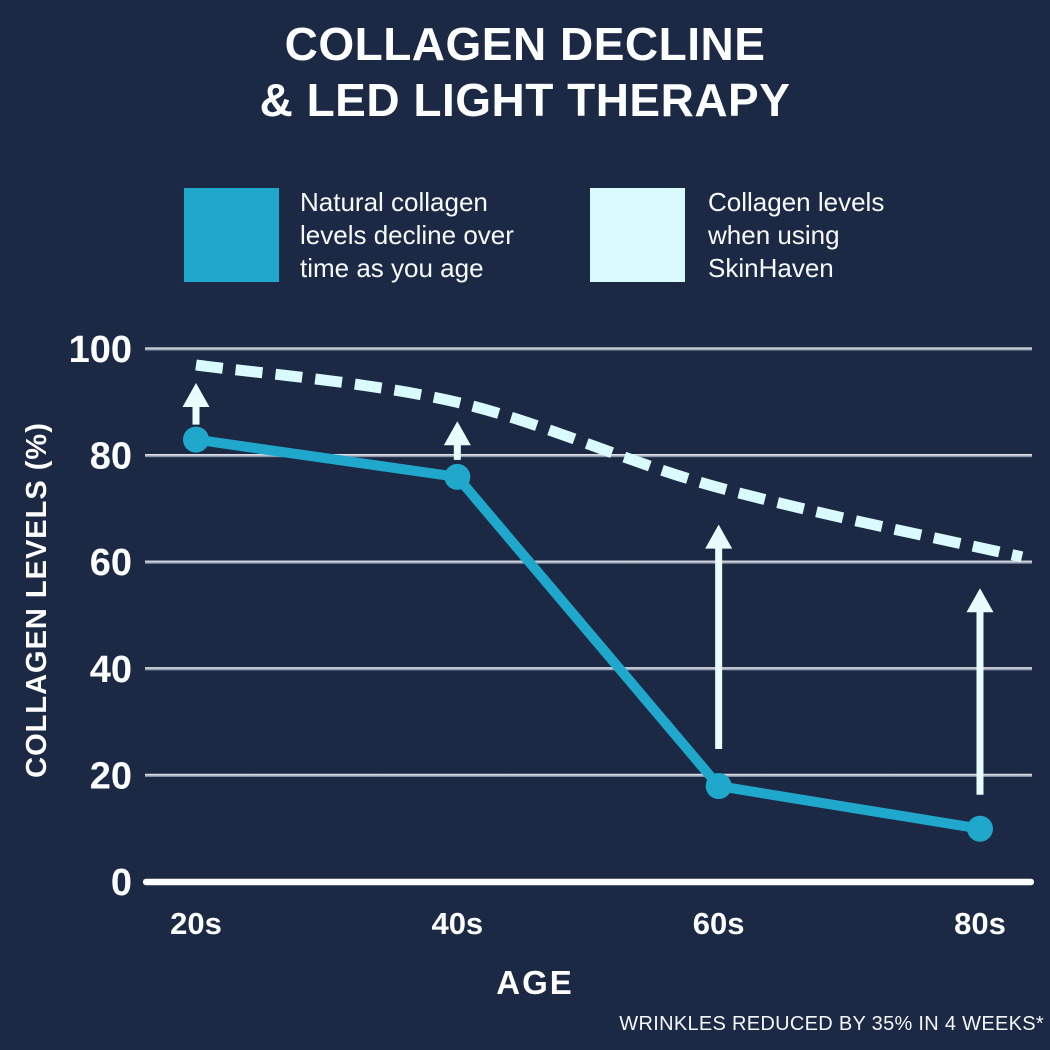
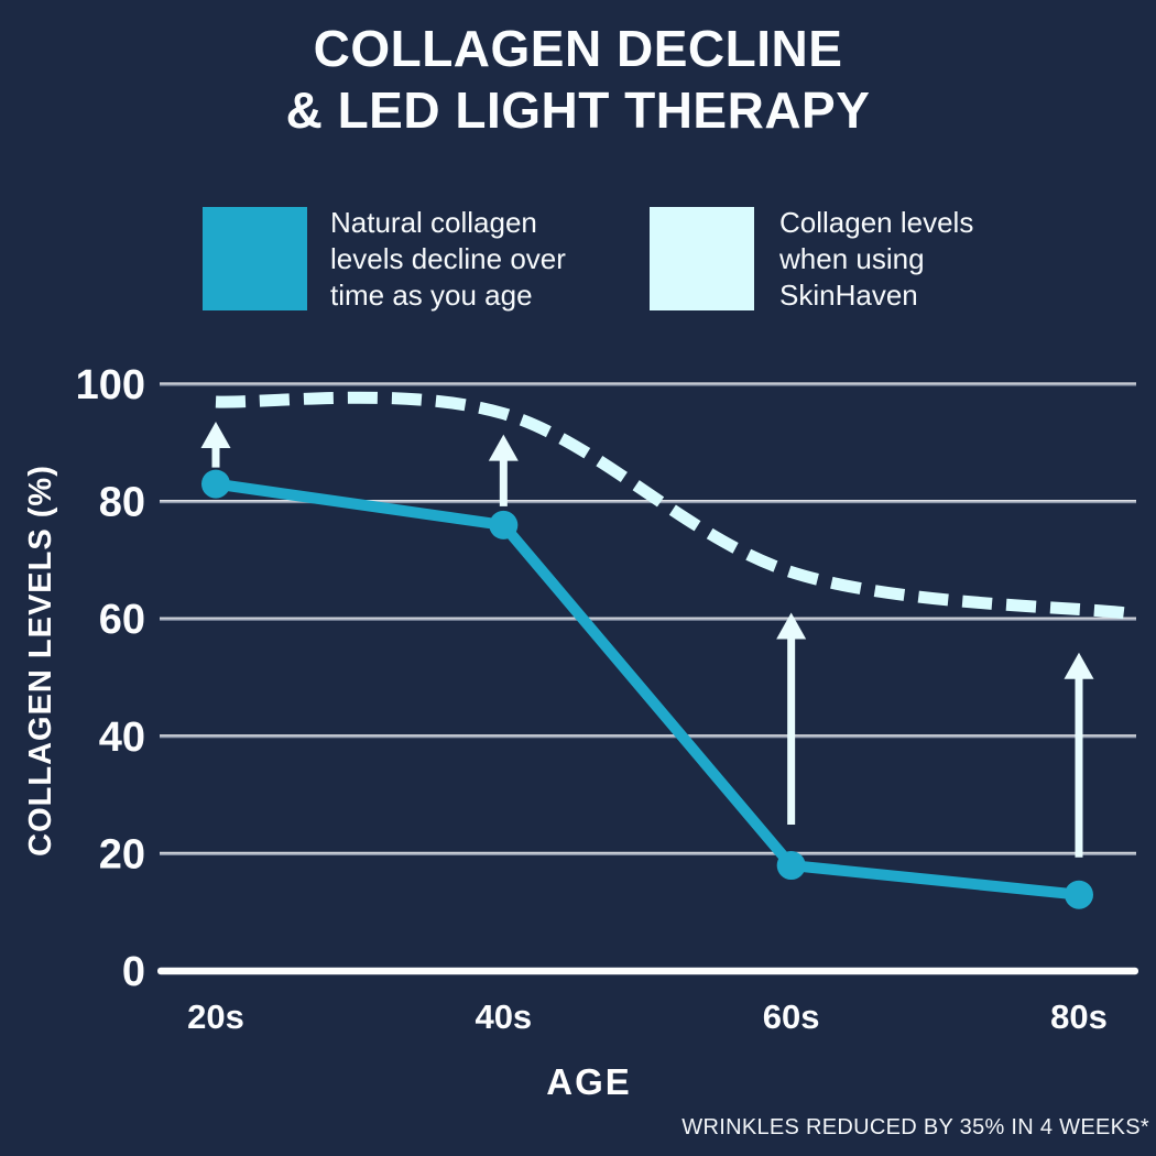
Collagen levels when using SkinHaven/40s: 90 -> 95
Collagen levels when using SkinHaven/60s: 74 -> 68
Natural collagen levels decline over time as you age/80s: 10 -> 13
